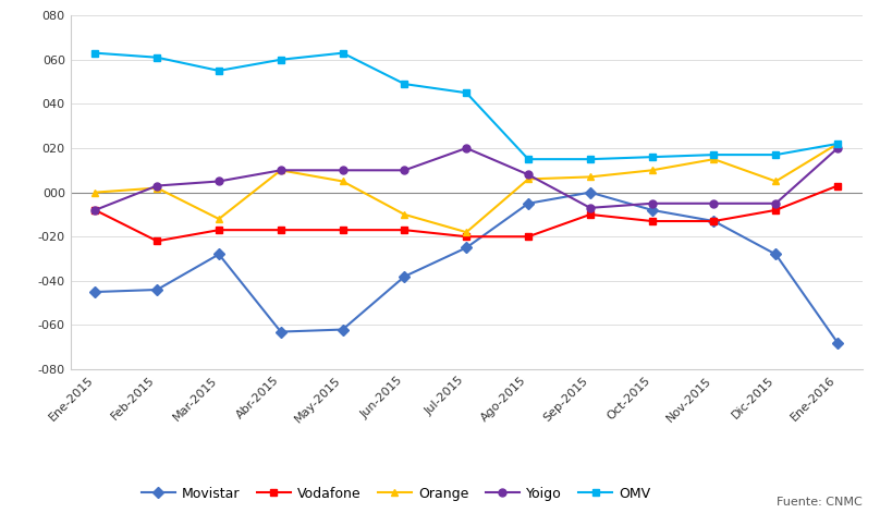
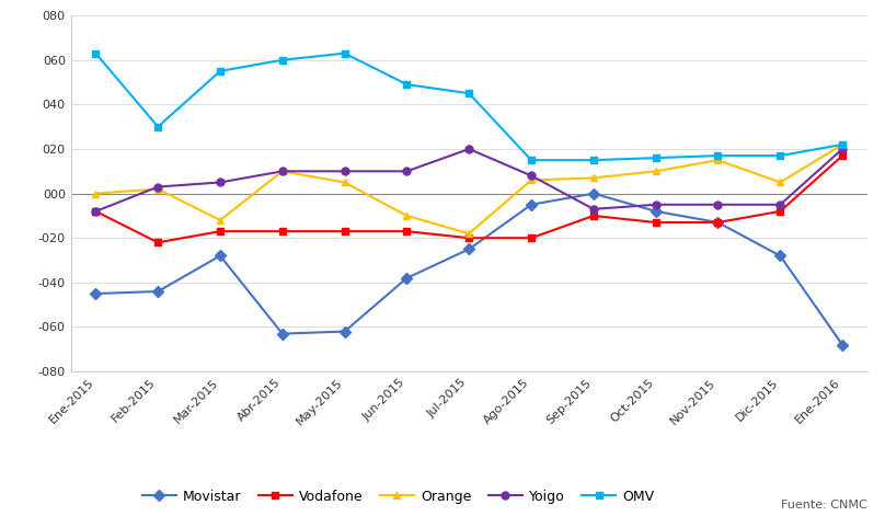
OMV/Feb-2015: 61 -> 30
Vodafone/Ene-2016: 3 -> 17
